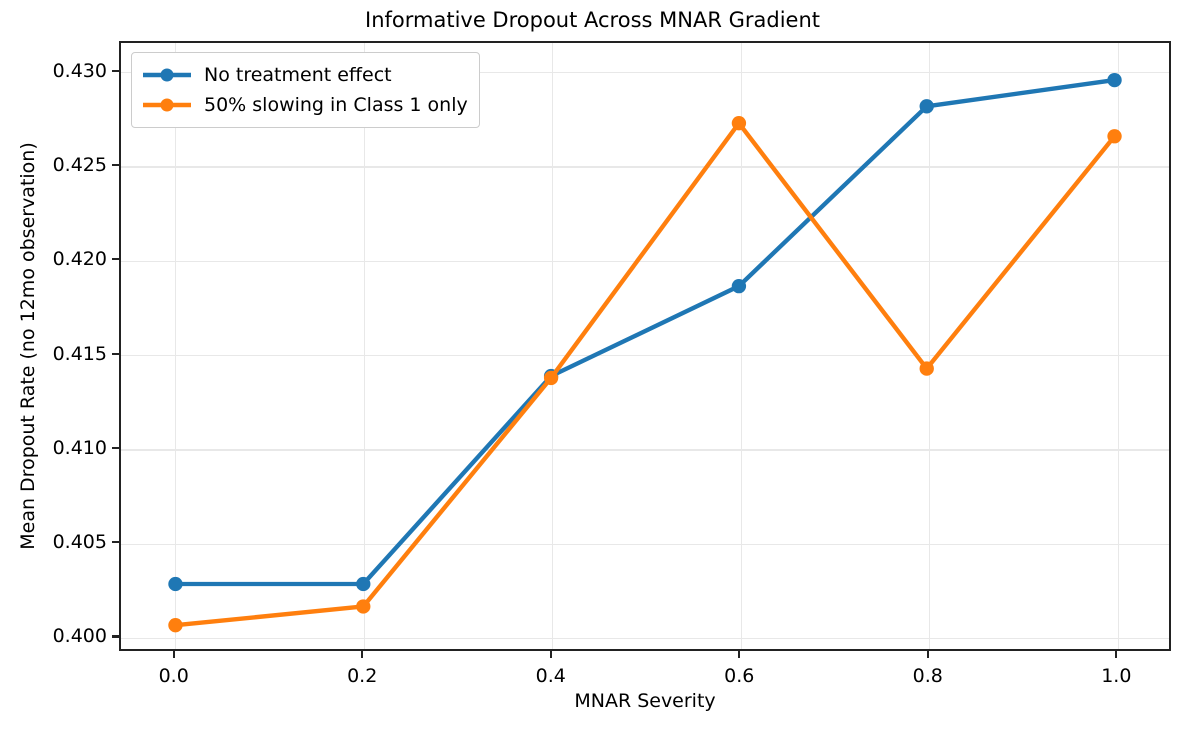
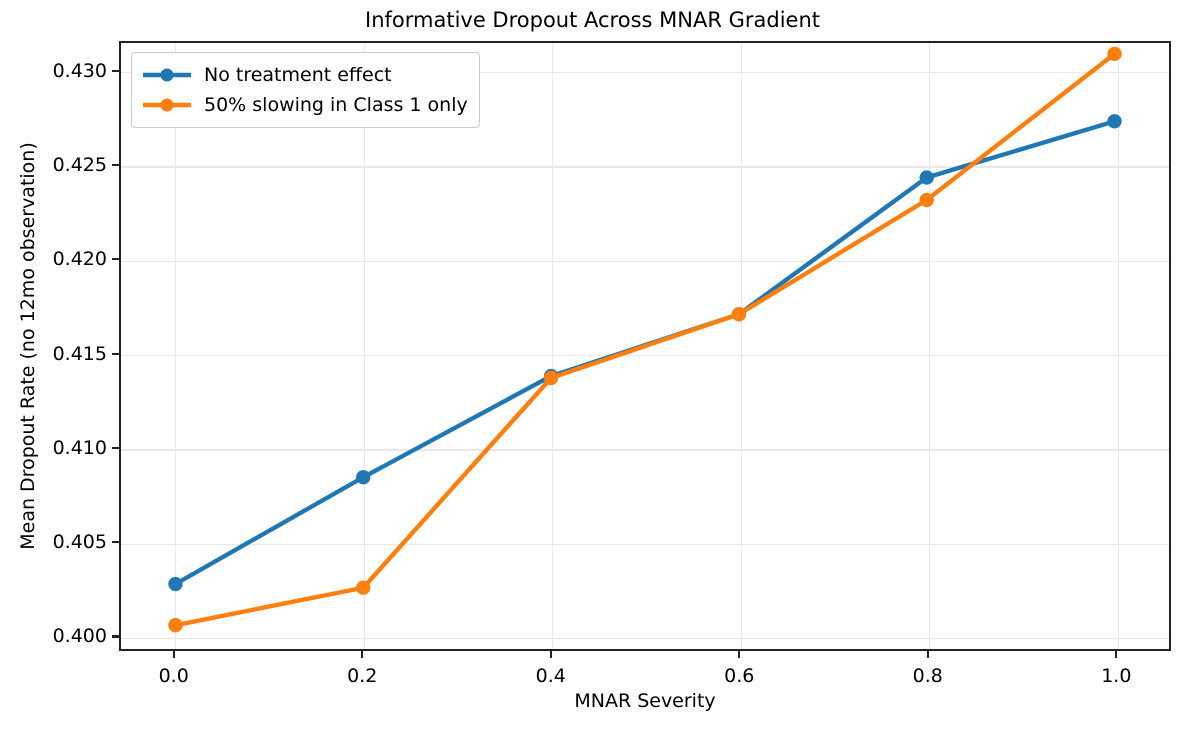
No treatment effect/0.2: 0.4027 -> 0.4084
50% slowing in Class 1 only/0.2: 0.4015 -> 0.4025
No treatment effect/0.6: 0.4186 -> 0.4171
50% slowing in Class 1 only/0.6: 0.4273 -> 0.4171
No treatment effect/0.8: 0.4282 -> 0.4244
50% slowing in Class 1 only/0.8: 0.4142 -> 0.4232
No treatment effect/1.0: 0.4296 -> 0.4274
50% slowing in Class 1 only/1.0: 0.4266 -> 0.4310
